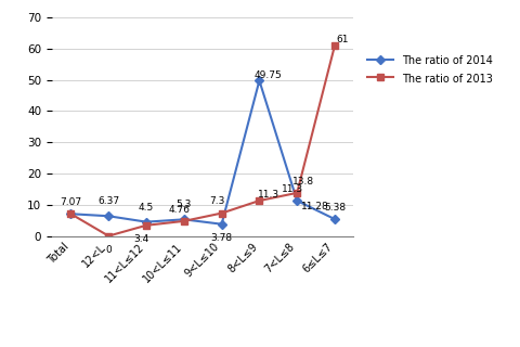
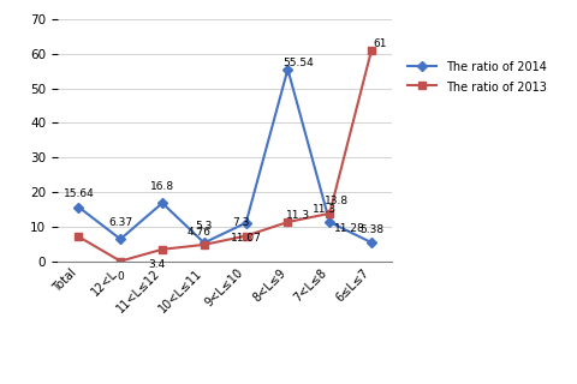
The ratio of 2014/Total: 7.07 -> 15.64
The ratio of 2014/11<L≤12: 4.5 -> 16.8
The ratio of 2014/9<L≤10: 3.78 -> 11.07
The ratio of 2014/8<L≤9: 49.75 -> 55.54
